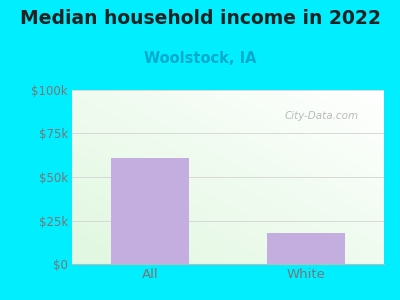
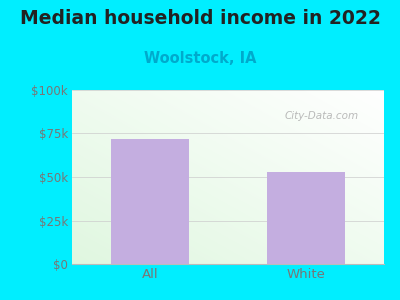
All: $61k -> $72k
White: $18k -> $53k
